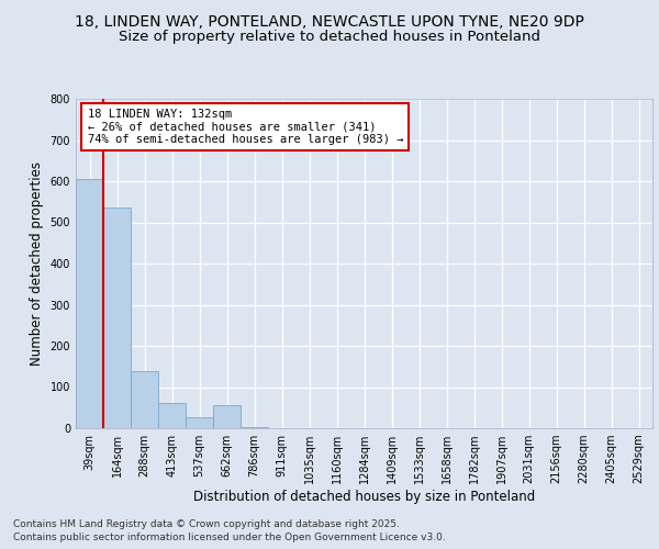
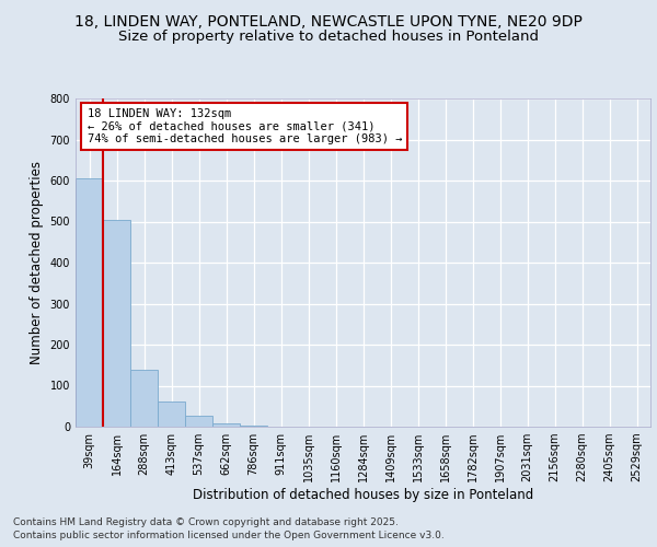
164sqm: 535 -> 503
662sqm: 55 -> 7
